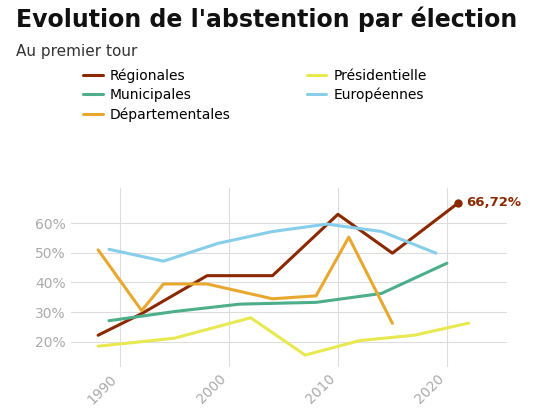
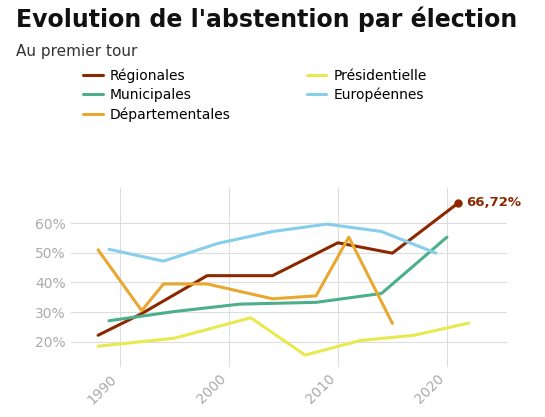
Régionales/2010: 63.0% -> 53.4%
Municipales/2020: 46.5% -> 55.3%
